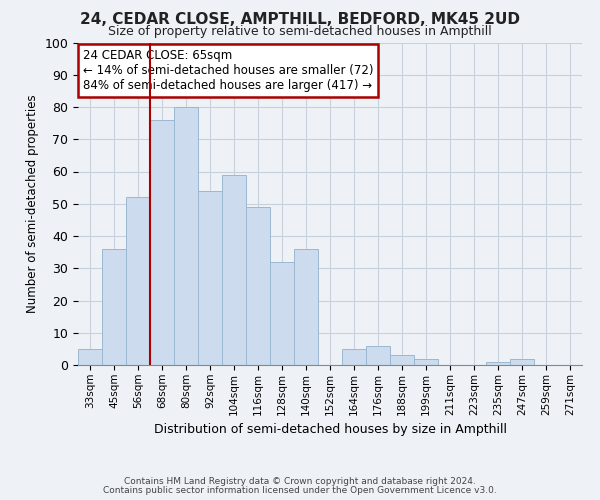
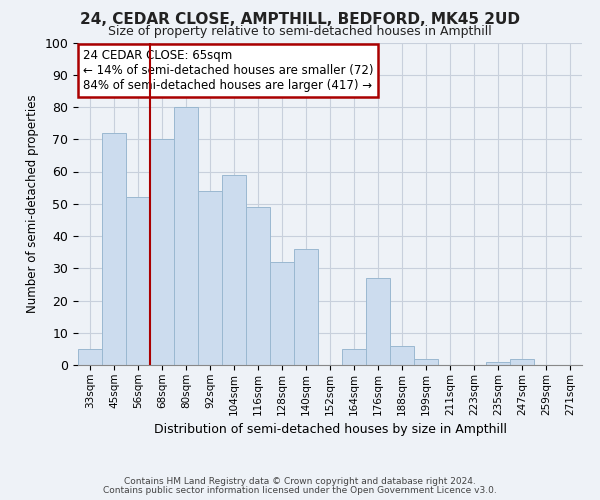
45sqm: 36 -> 72
68sqm: 76 -> 70
176sqm: 6 -> 27
188sqm: 3 -> 6
